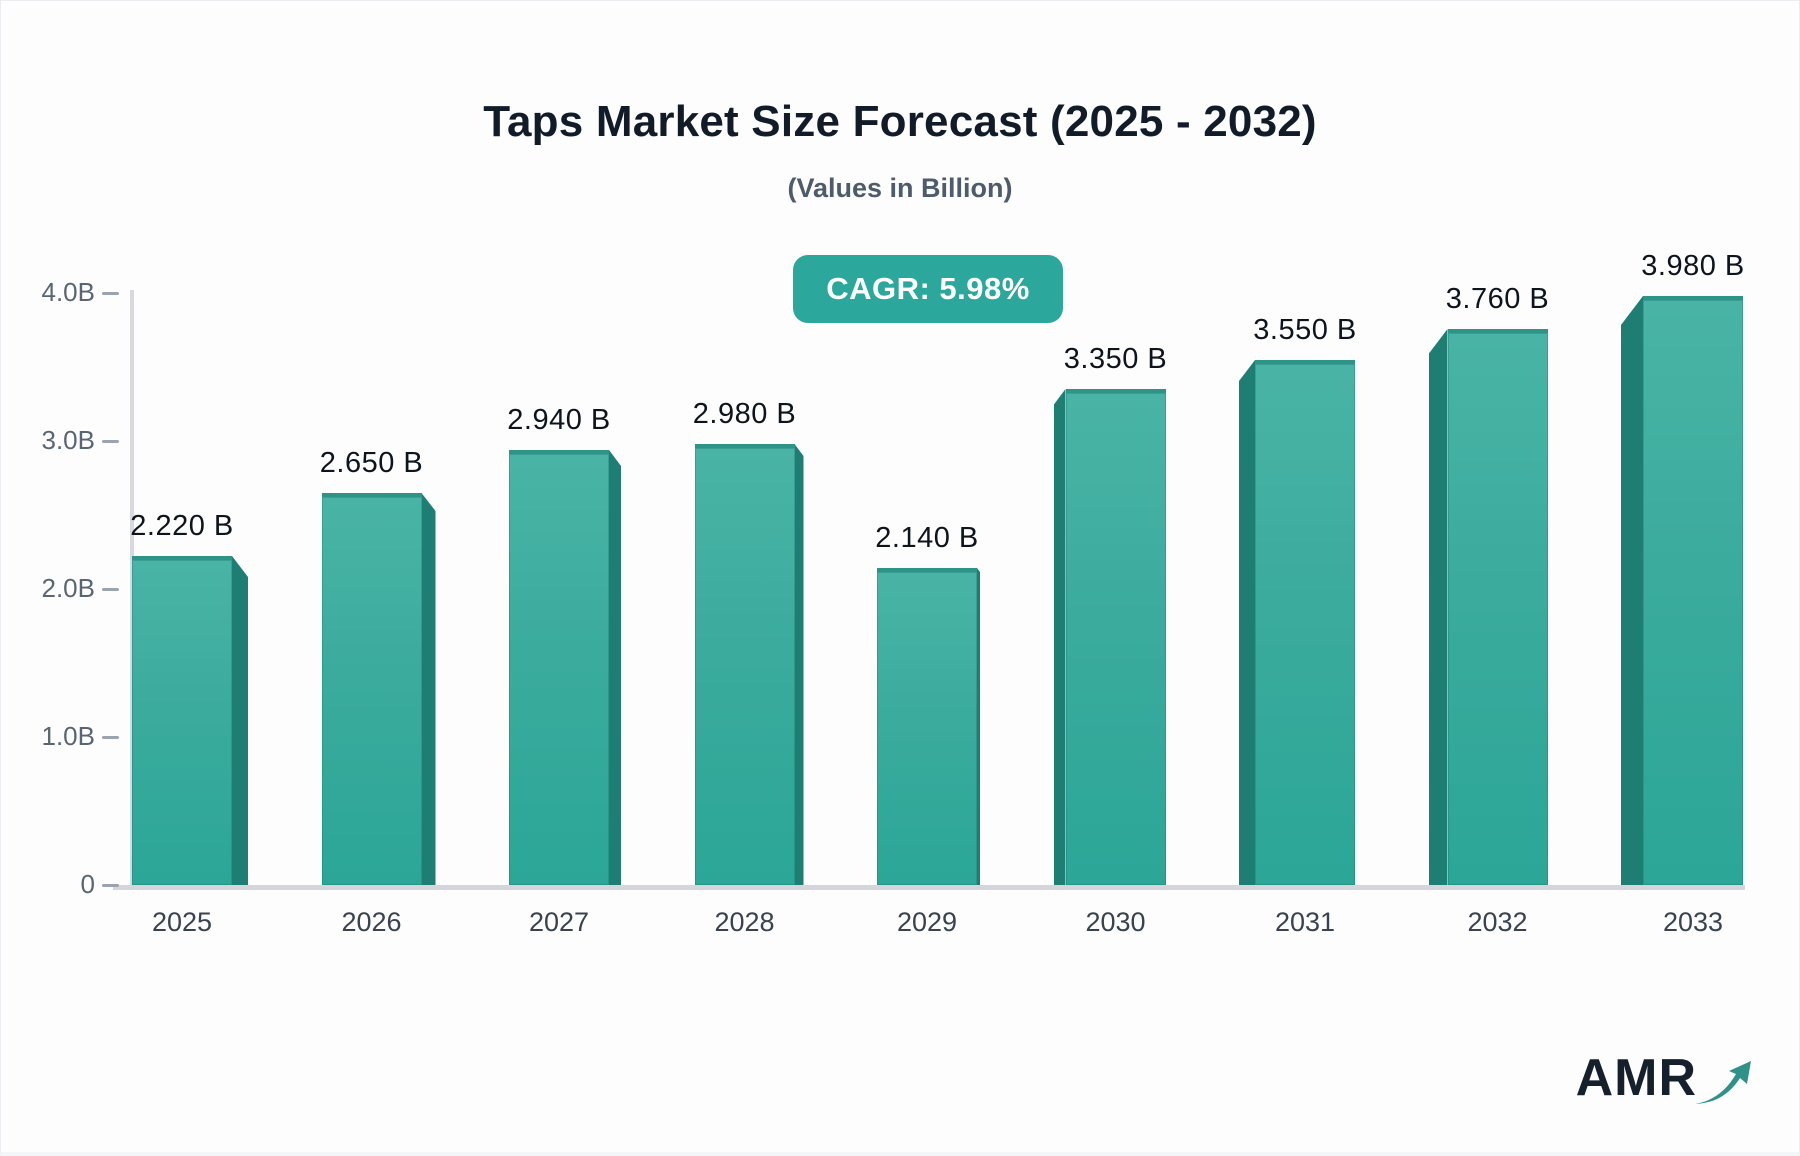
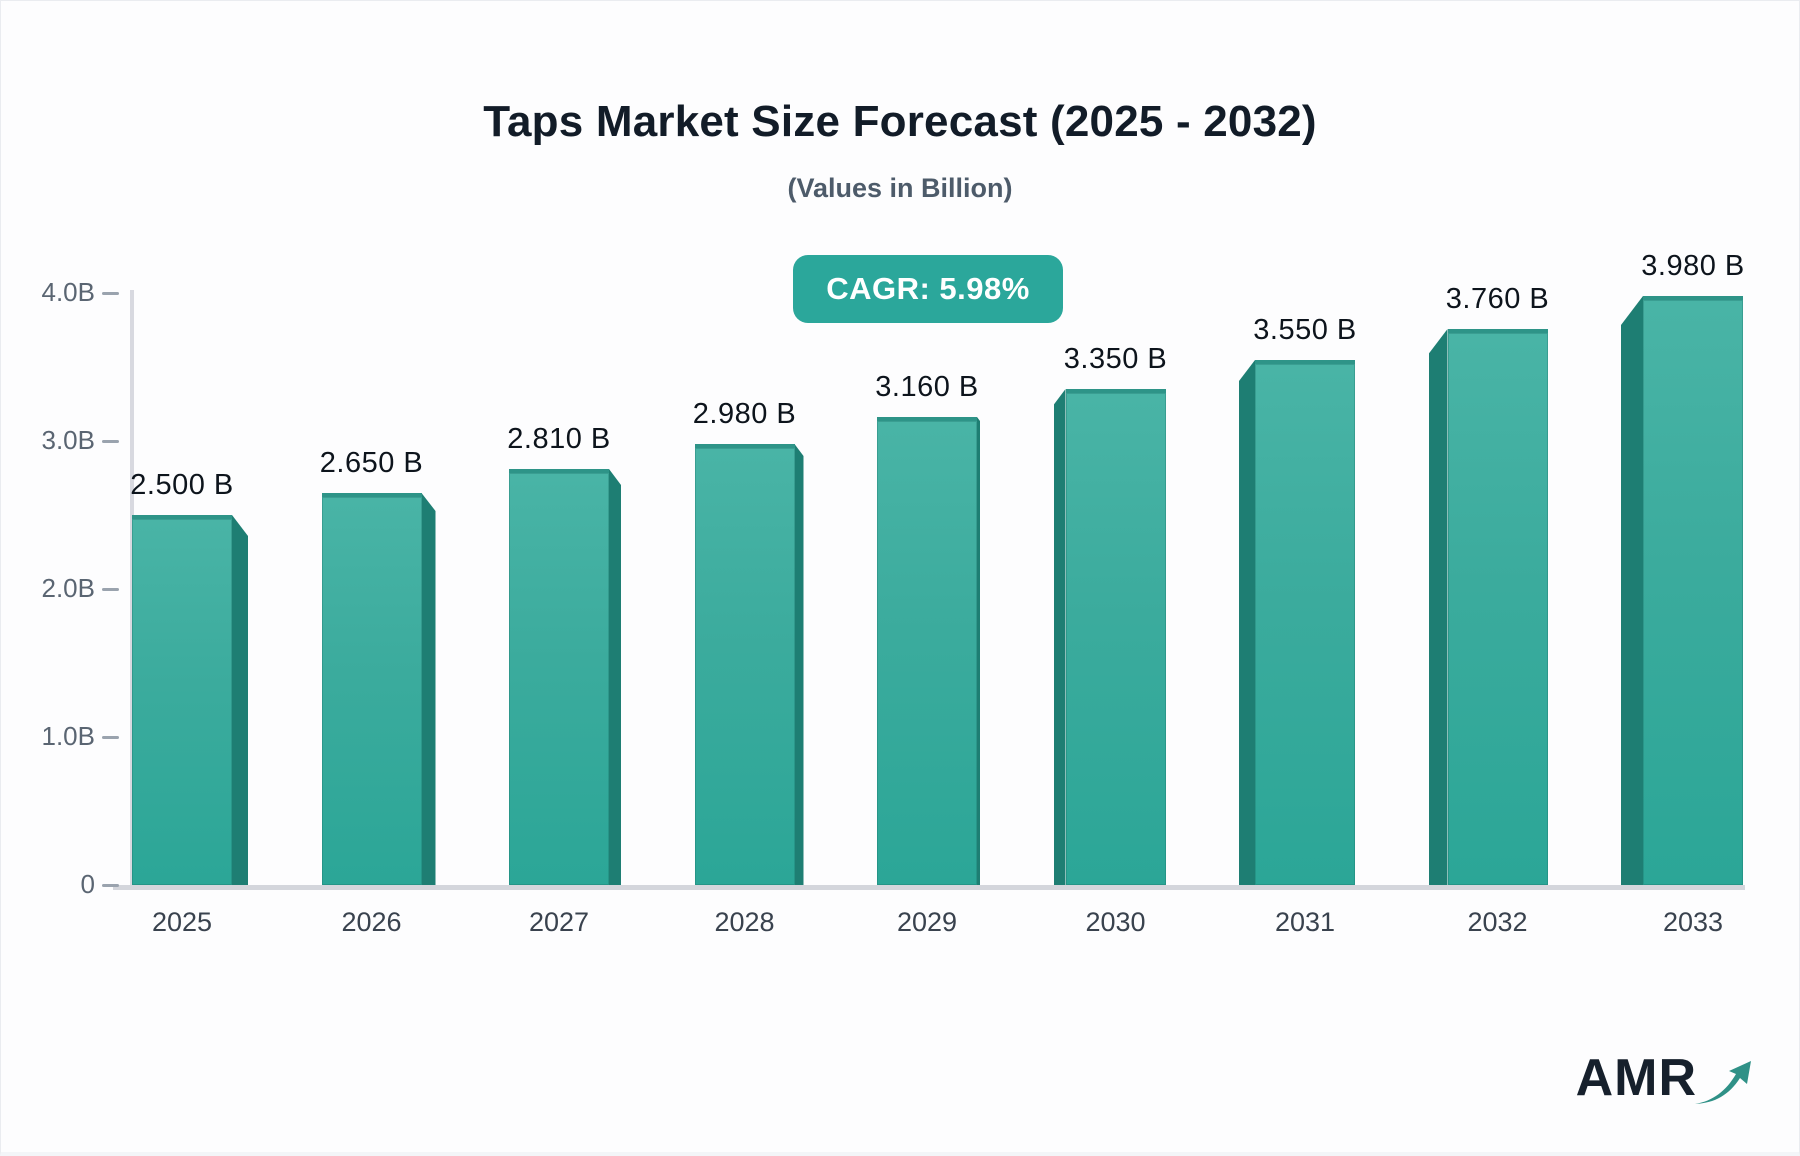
2025: 2.220 -> 2.500
2027: 2.940 -> 2.810
2029: 2.140 -> 3.160
